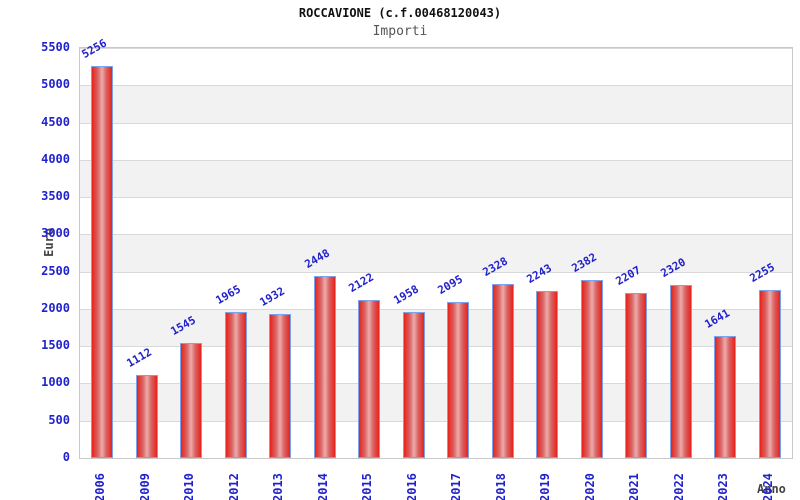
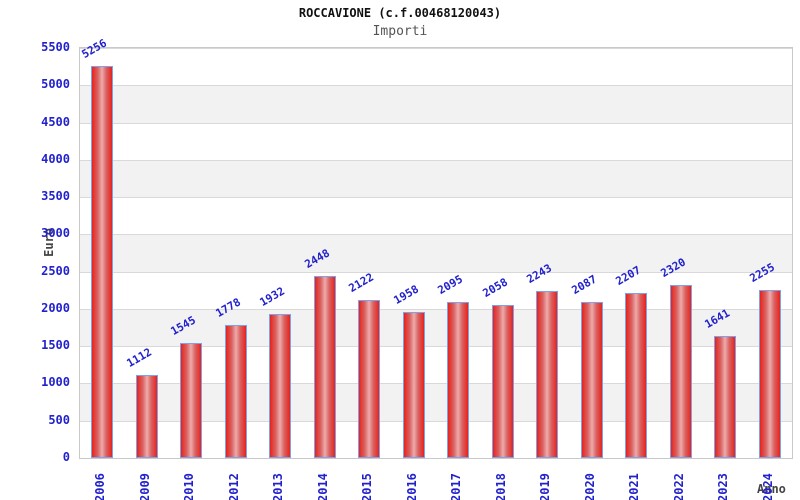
2012: 1965 -> 1778
2018: 2328 -> 2058
2020: 2382 -> 2087
